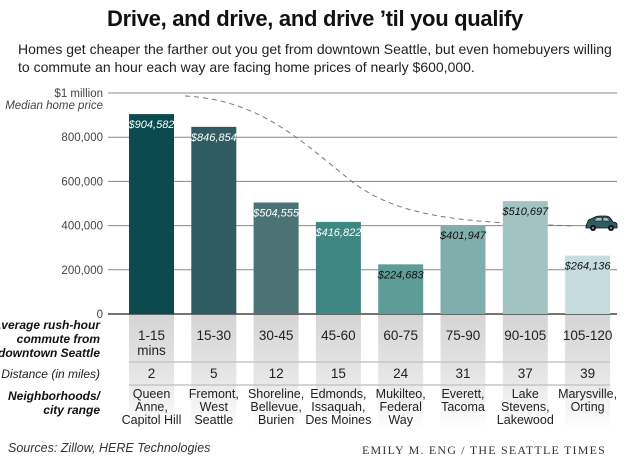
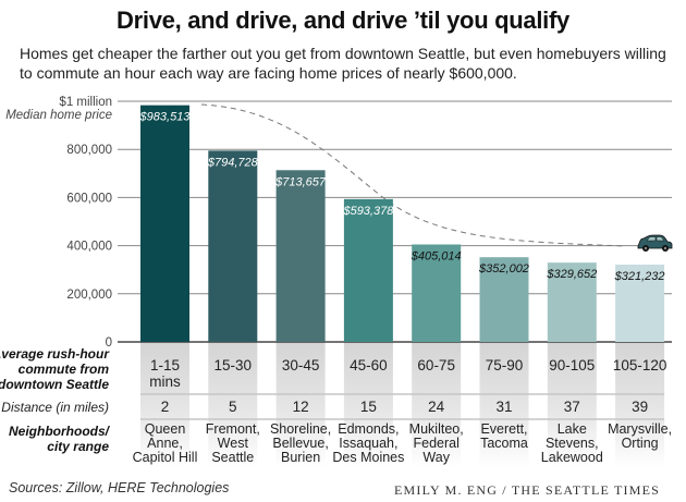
1-15 mins: $904,582 -> $983,513
15-30: $846,854 -> $794,728
30-45: $504,555 -> $713,657
45-60: $416,822 -> $593,378
60-75: $224,683 -> $405,014
75-90: $401,947 -> $352,002
90-105: $510,697 -> $329,652
105-120: $264,136 -> $321,232
